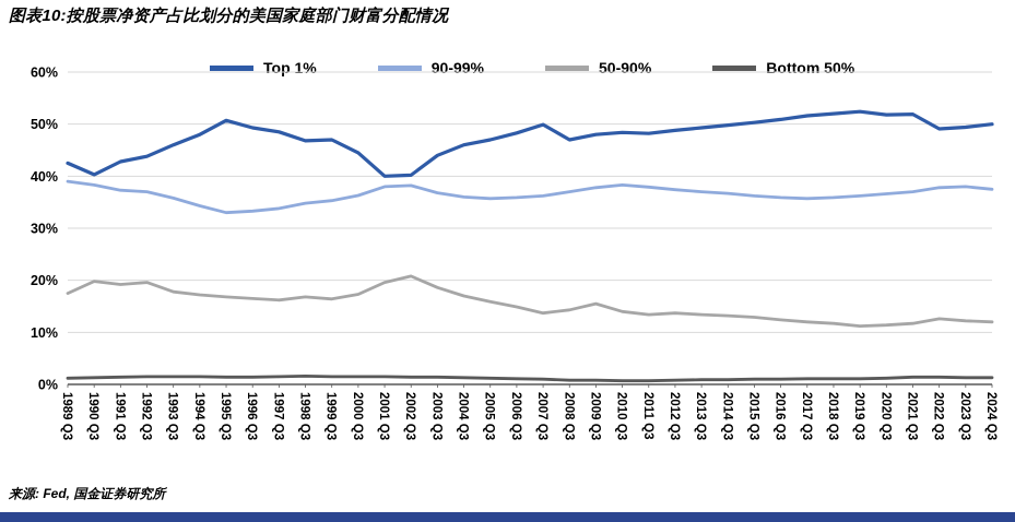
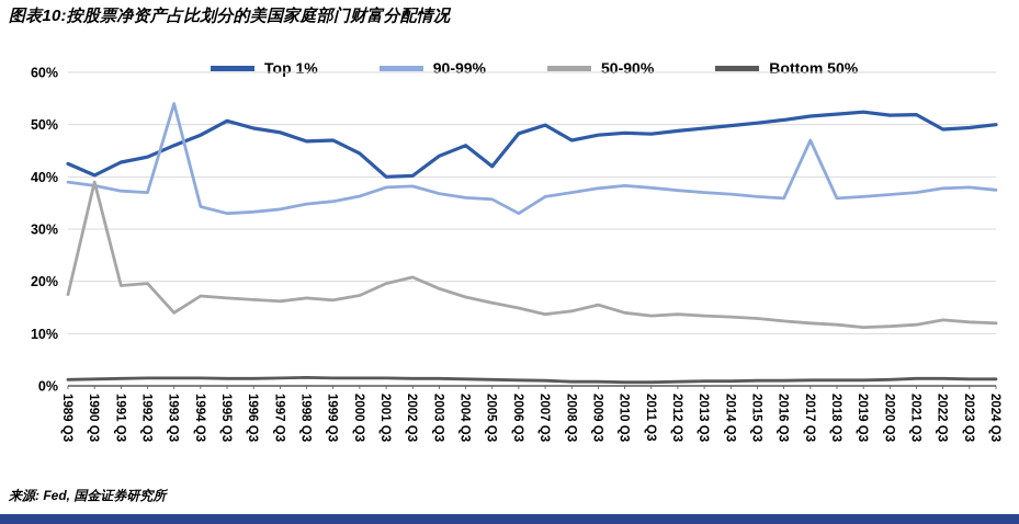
50-90%/1990 Q3: 20% -> 39%
90-99%/1993 Q3: 36% -> 54%
50-90%/1993 Q3: 18% -> 14%
Top 1%/2005 Q3: 47% -> 42%
90-99%/2006 Q3: 36% -> 33%
90-99%/2017 Q3: 36% -> 47%
